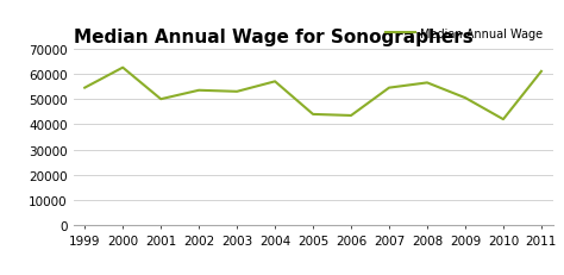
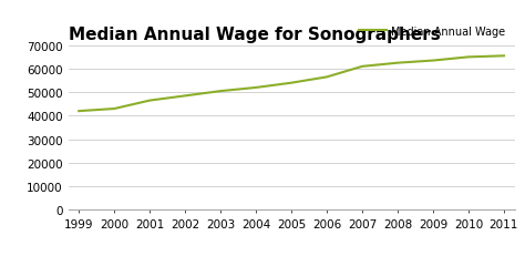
1999: 54500 -> 42000
2000: 62500 -> 43000
2001: 50000 -> 46500
2002: 53500 -> 48500
2003: 53000 -> 50500
2004: 57000 -> 52000
2005: 44000 -> 54000
2006: 43500 -> 56500
2007: 54500 -> 61000
2008: 56500 -> 62500
2009: 50500 -> 63500
2010: 42000 -> 65000
2011: 61000 -> 65500
